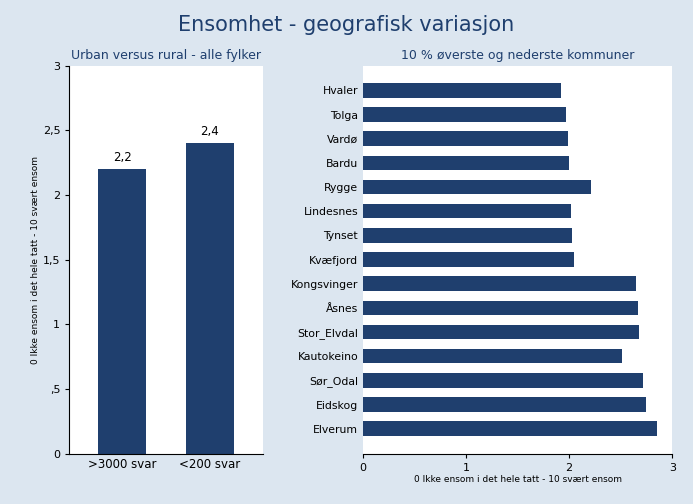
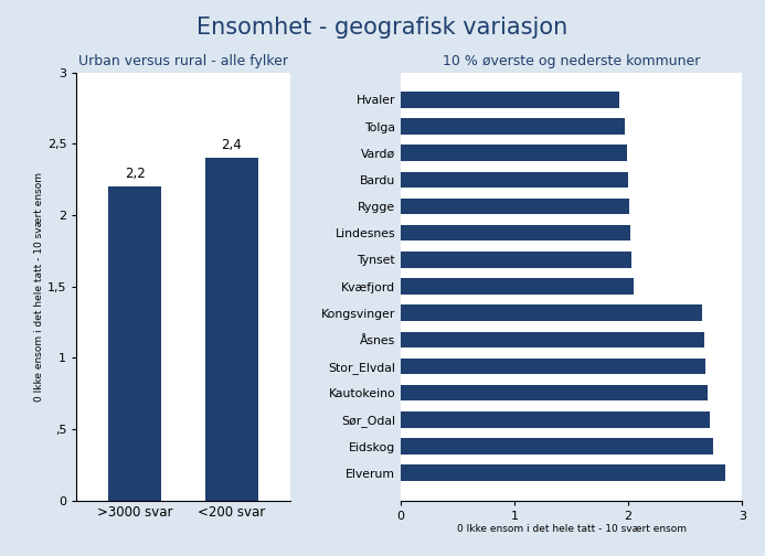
10 % øverste og nederste kommuner/Rygge: 2.21 -> 2.01
10 % øverste og nederste kommuner/Kautokeino: 2.51 -> 2.70
